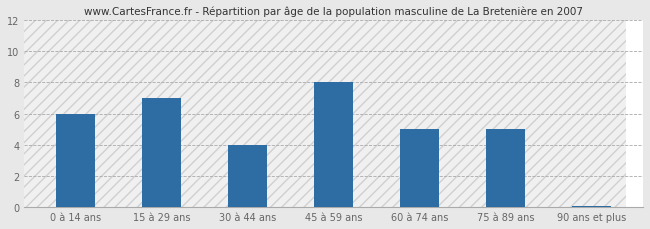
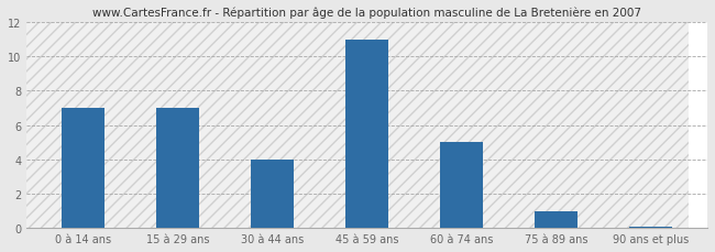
0 à 14 ans: 6.0 -> 7.0
45 à 59 ans: 8.0 -> 11.0
75 à 89 ans: 5.0 -> 1.0
